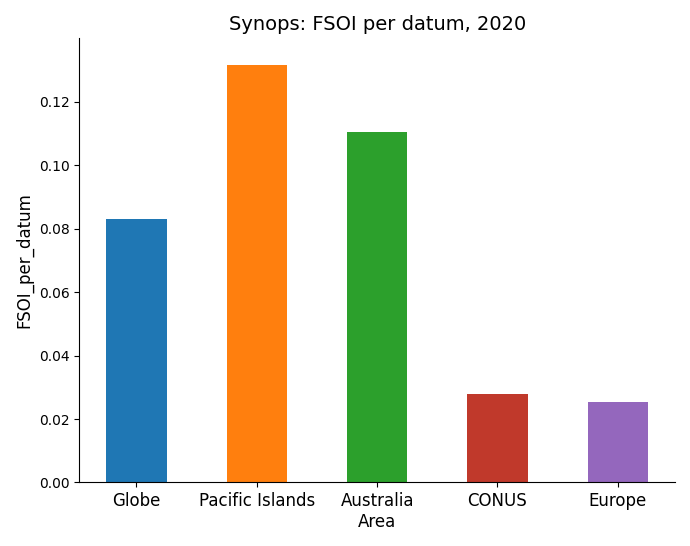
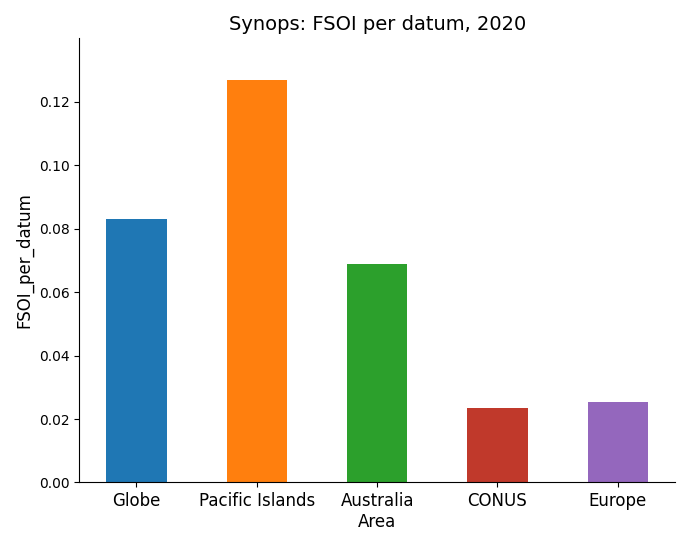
Pacific Islands: 0.1315 -> 0.1270
Australia Area: 0.1105 -> 0.0690
CONUS: 0.0280 -> 0.0235
